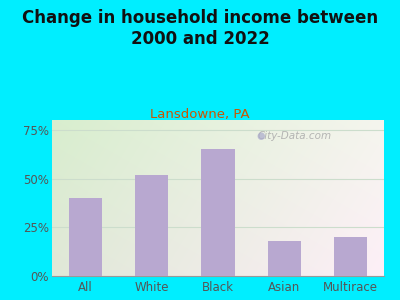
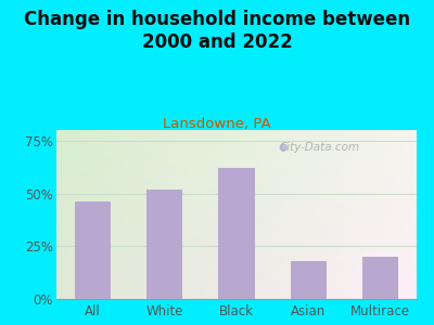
All: 40% -> 46%
Black: 65% -> 62%
